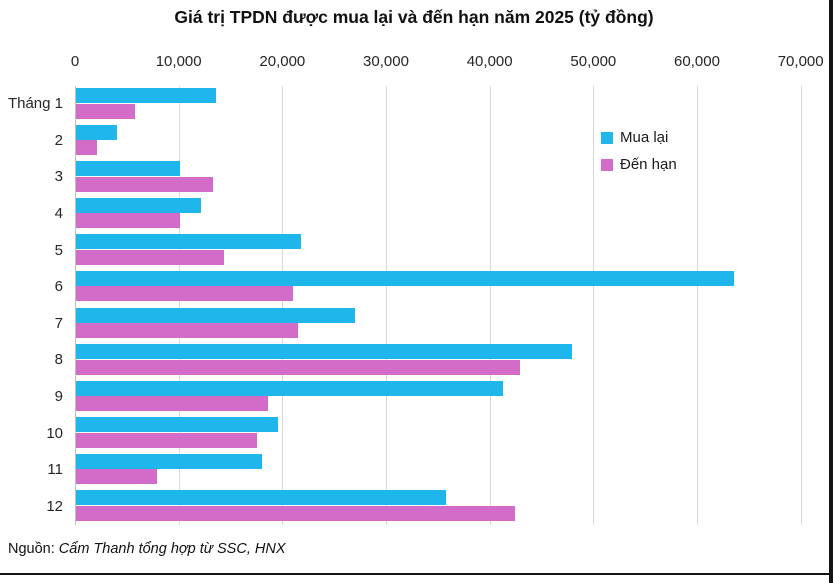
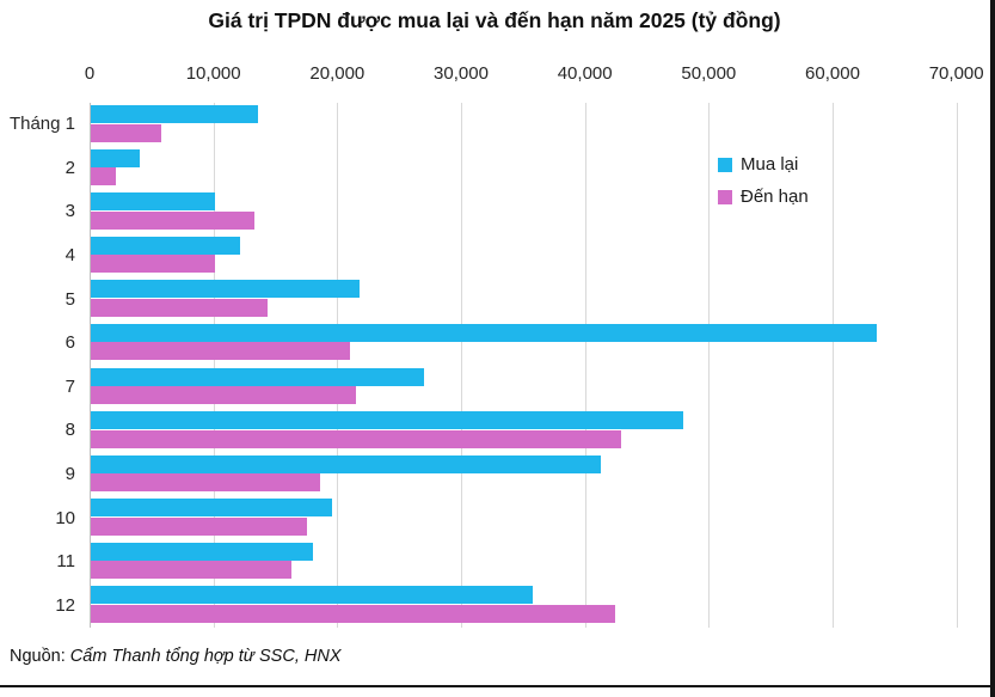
Đến hạn/11: 7800 -> 16200
